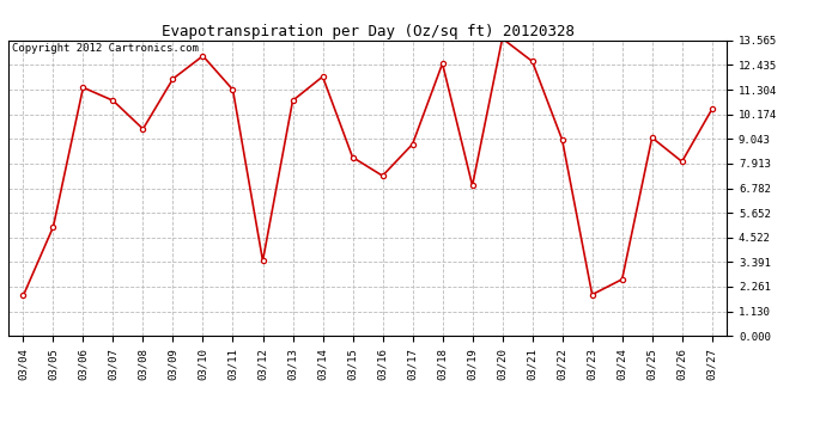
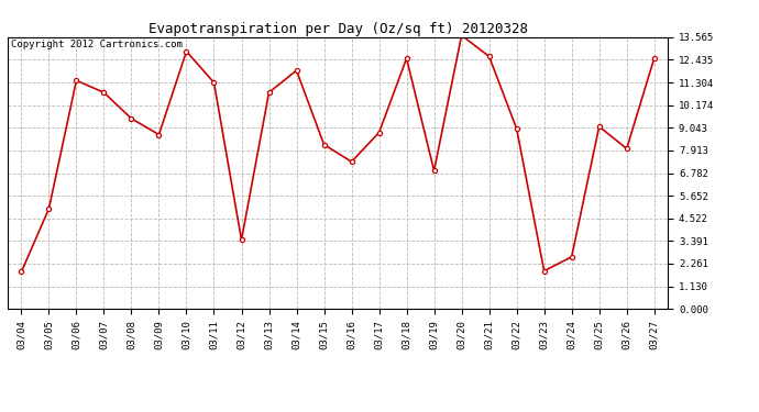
03/09: 11.8 -> 8.7
03/27: 10.4 -> 12.5
